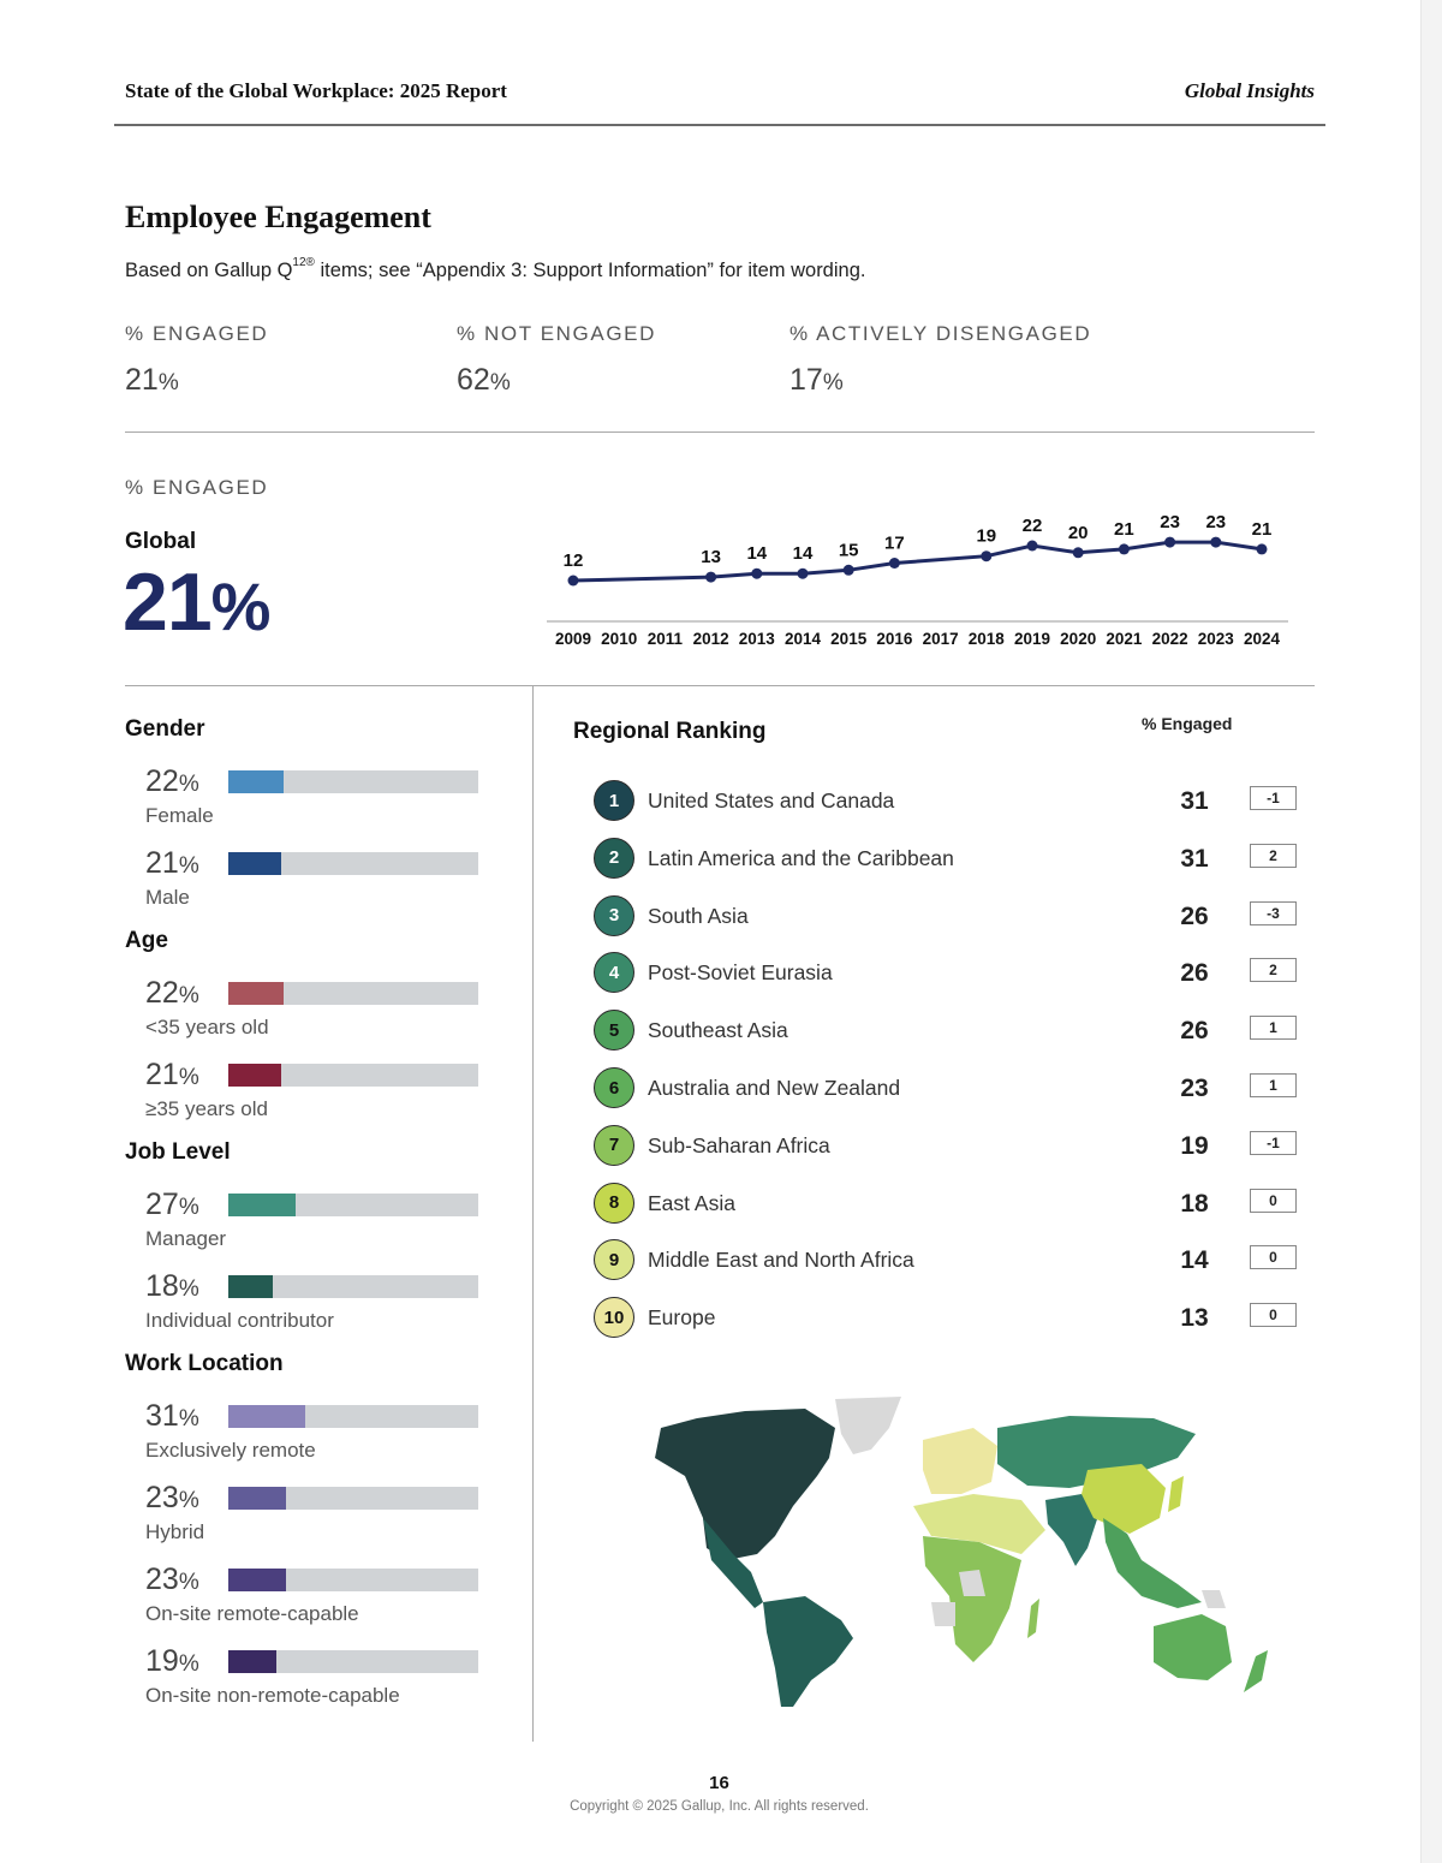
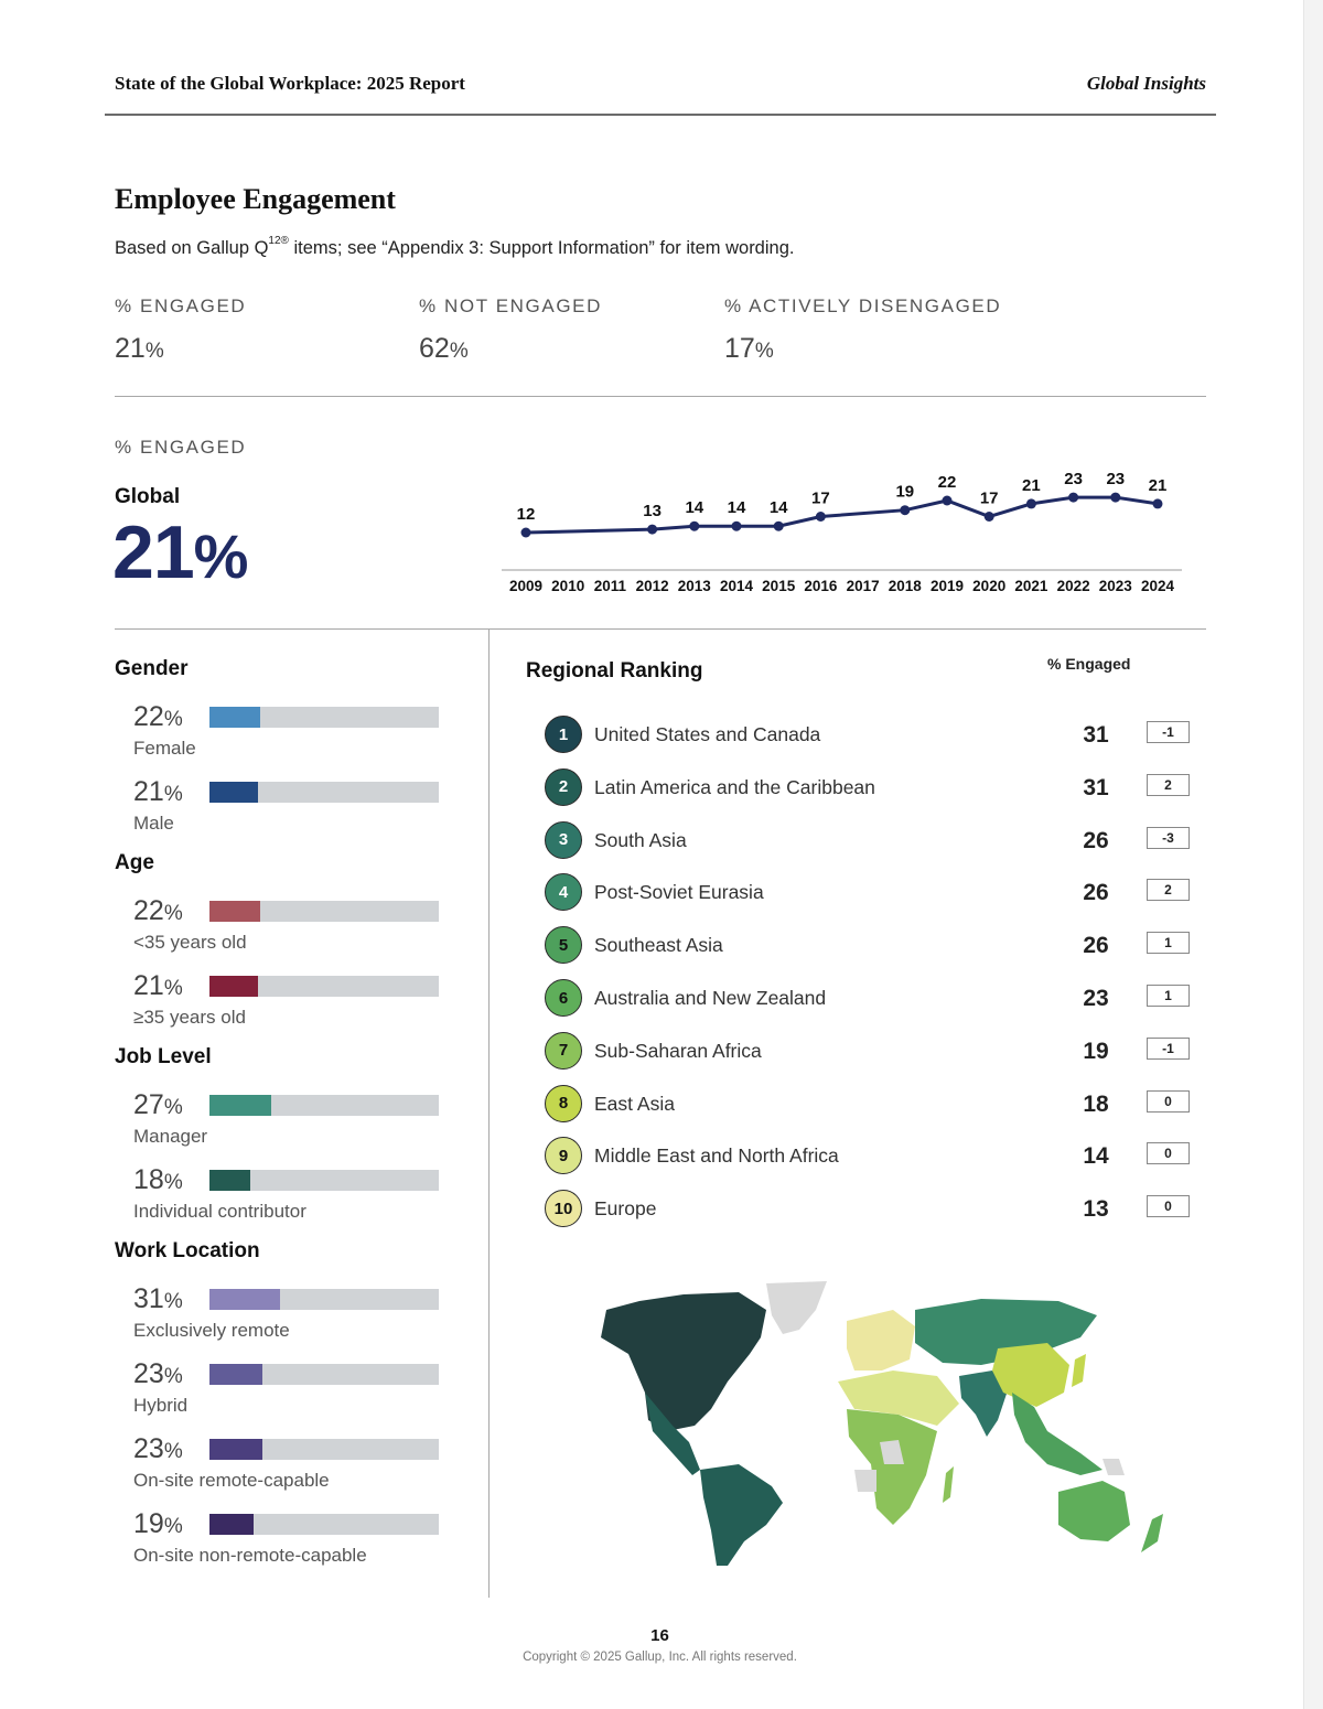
2015: 15 -> 14
2020: 20 -> 17
